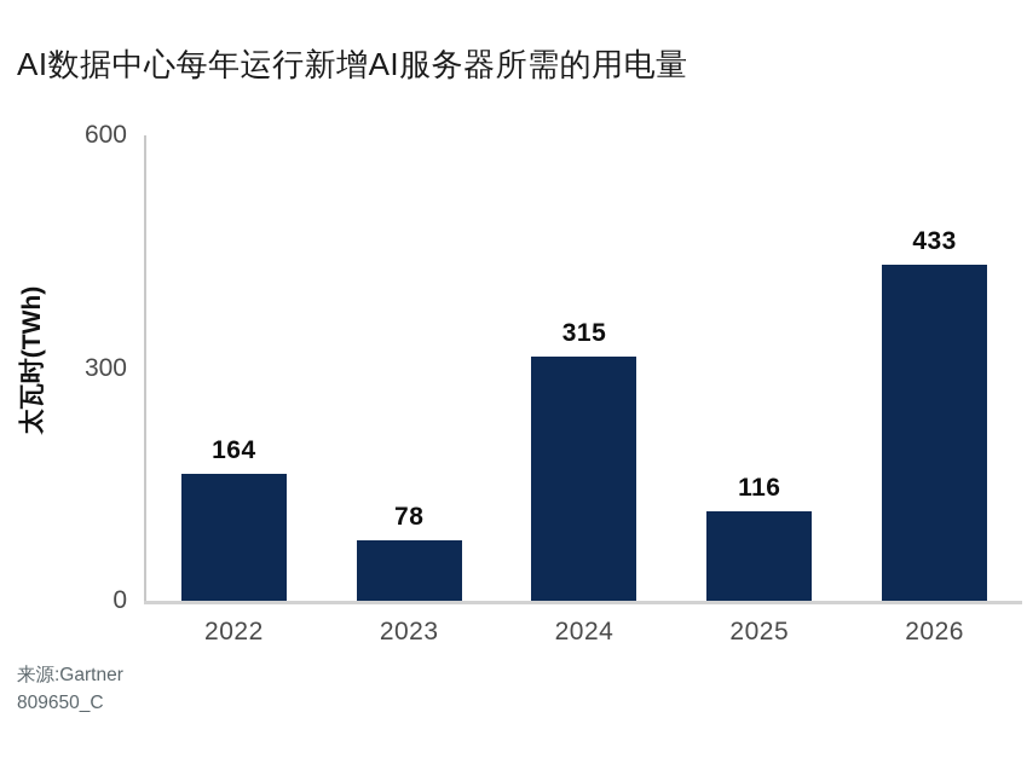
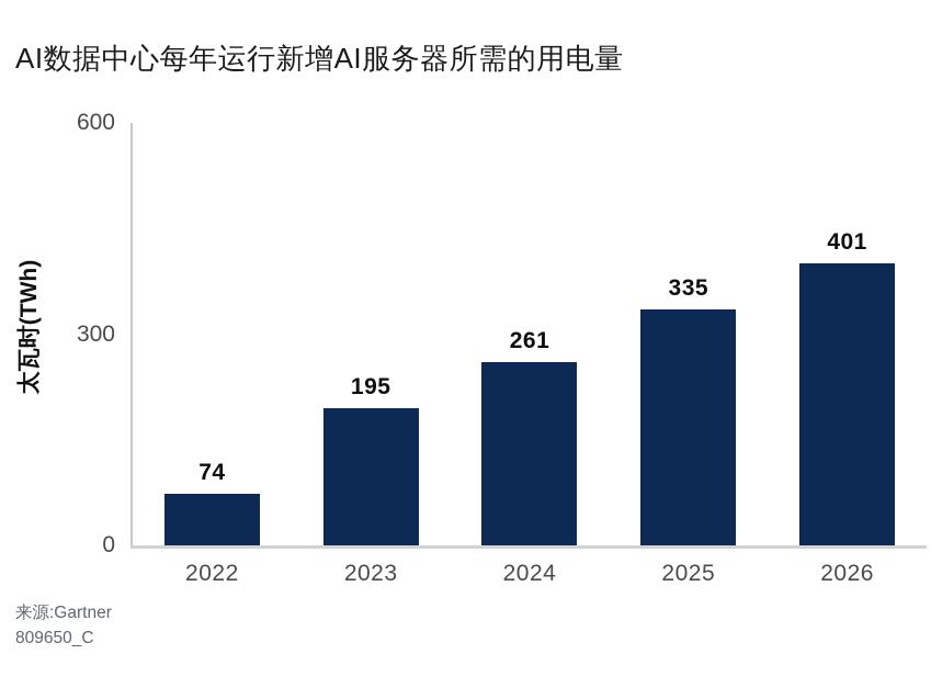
2022: 164 -> 74
2023: 78 -> 195
2024: 315 -> 261
2025: 116 -> 335
2026: 433 -> 401
